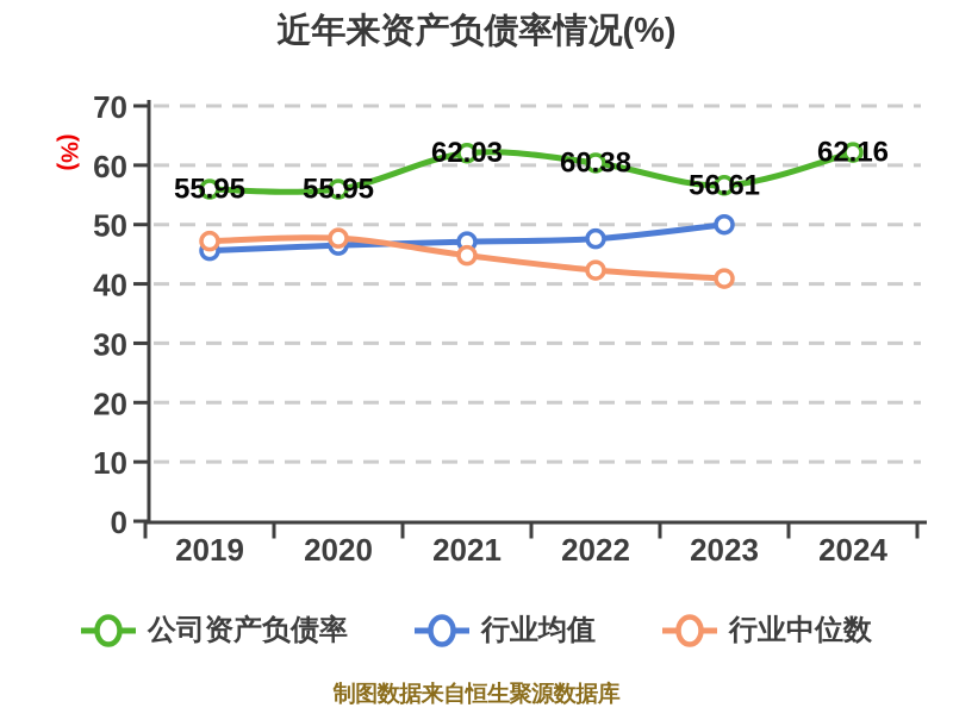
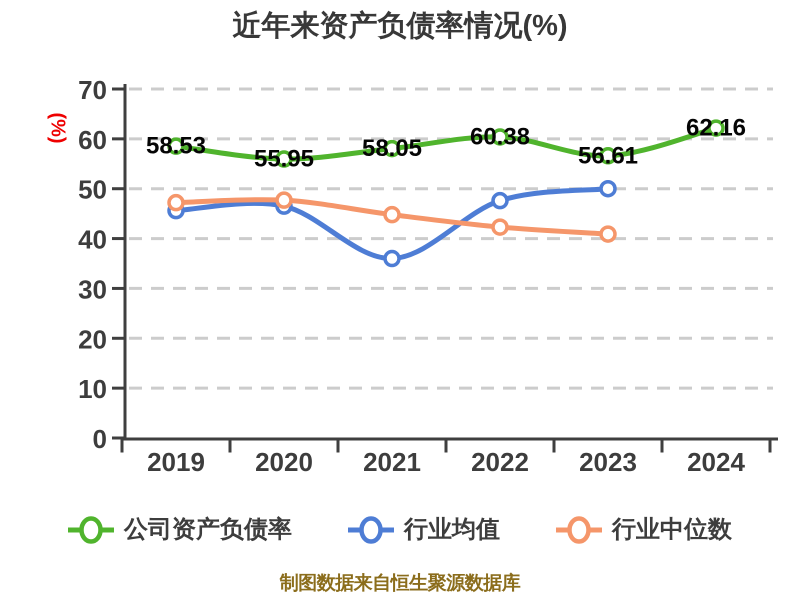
公司资产负债率/2019: 55.95 -> 58.53
公司资产负债率/2021: 62.03 -> 58.05
行业均值/2021: 47 -> 36
